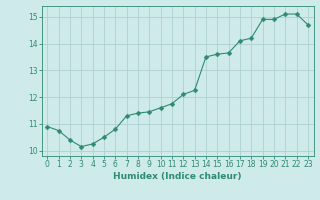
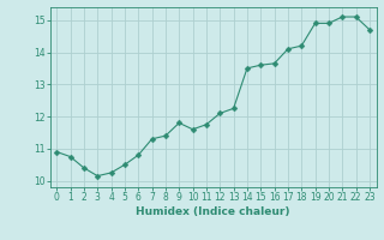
9: 11.45 -> 11.80
